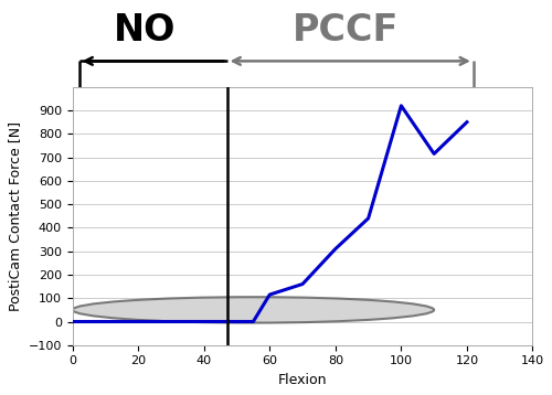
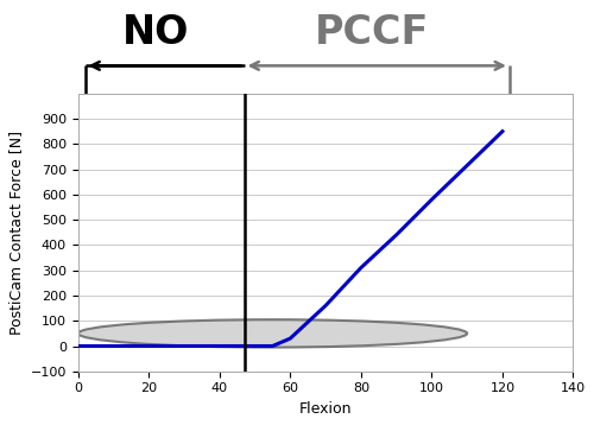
60: 115 -> 30
100: 920 -> 580
